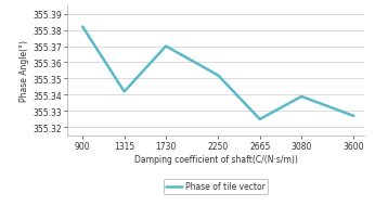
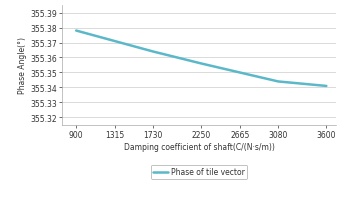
900: 355.382 -> 355.378
1315: 355.342 -> 355.371
1730: 355.370 -> 355.364
2250: 355.352 -> 355.356
2665: 355.325 -> 355.350
3080: 355.339 -> 355.344
3600: 355.327 -> 355.341
